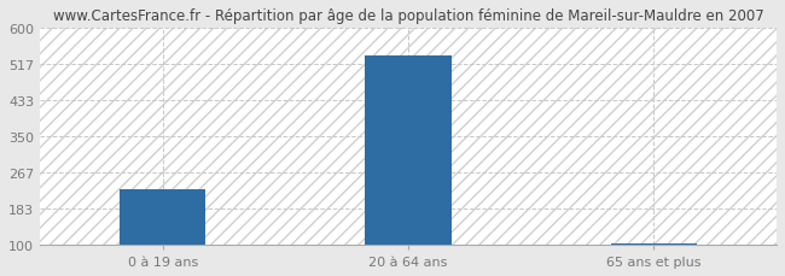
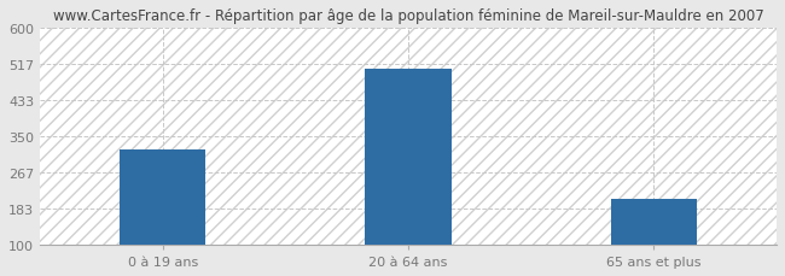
0 à 19 ans: 228 -> 320
20 à 64 ans: 537 -> 505
65 ans et plus: 103 -> 205
